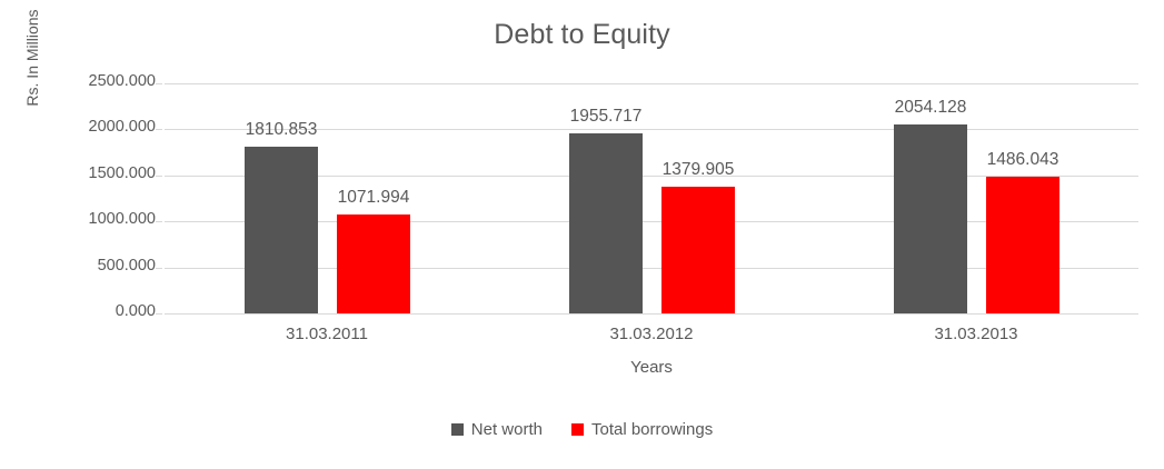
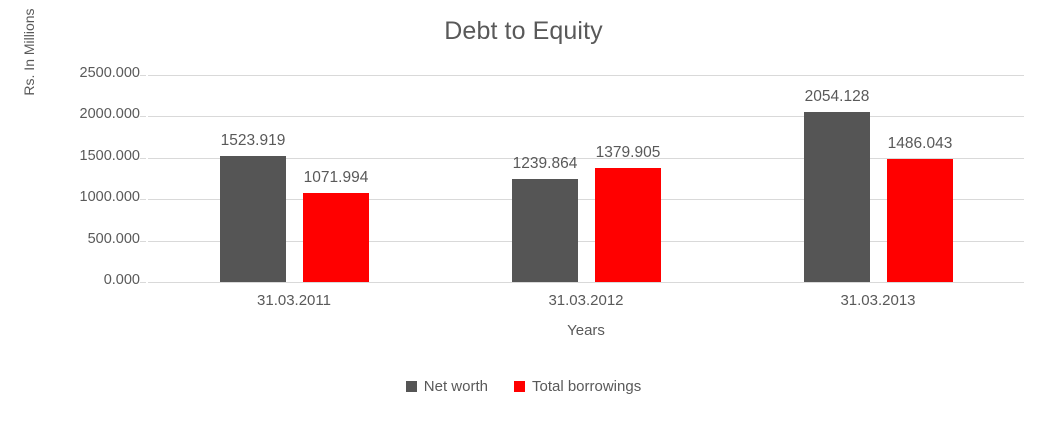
Net worth/31.03.2011: 1810.853 -> 1523.919
Net worth/31.03.2012: 1955.717 -> 1239.864
